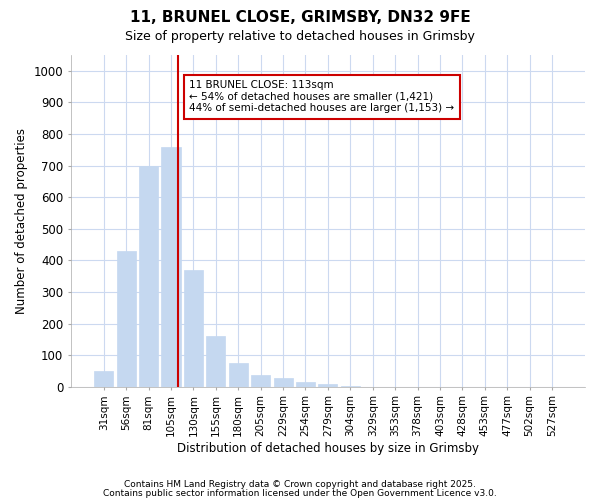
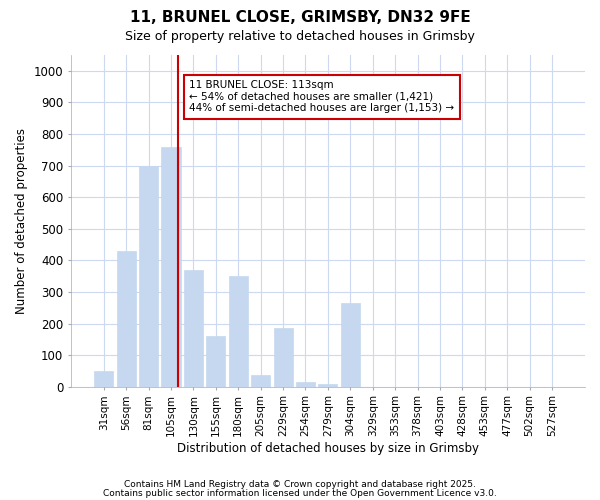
180sqm: 75 -> 350
229sqm: 28 -> 185
304sqm: 3 -> 265
